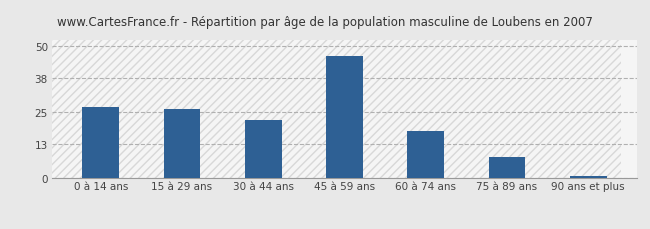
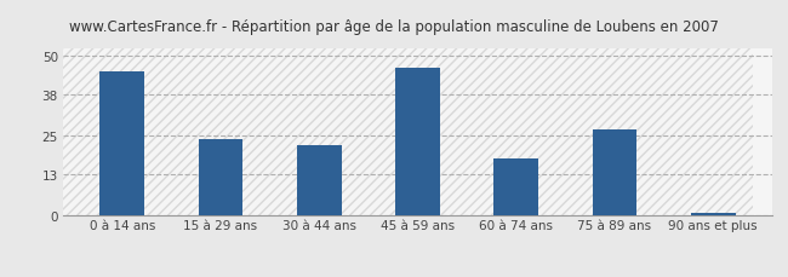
0 à 14 ans: 27 -> 45
15 à 29 ans: 26 -> 24
75 à 89 ans: 8 -> 27
